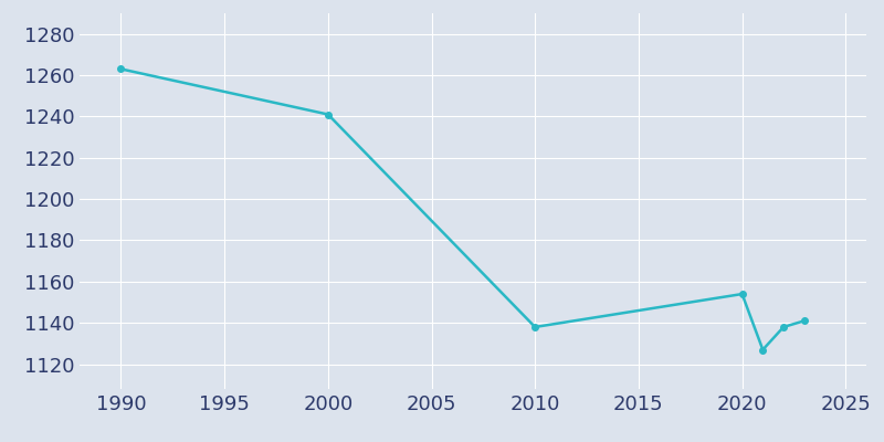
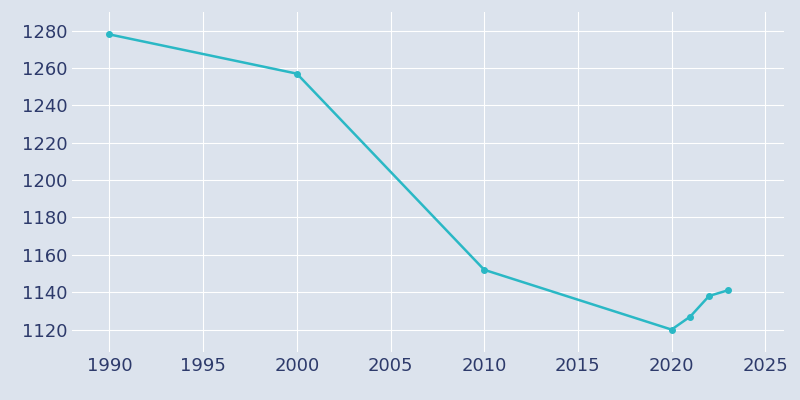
1990: 1263 -> 1278
2000: 1241 -> 1257
2010: 1138 -> 1152
2020: 1154 -> 1120
